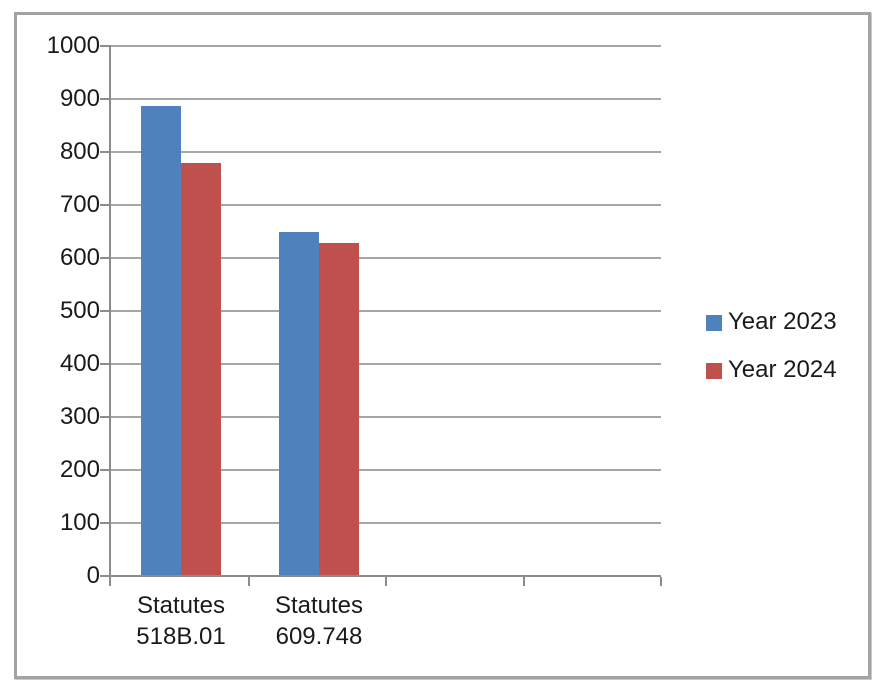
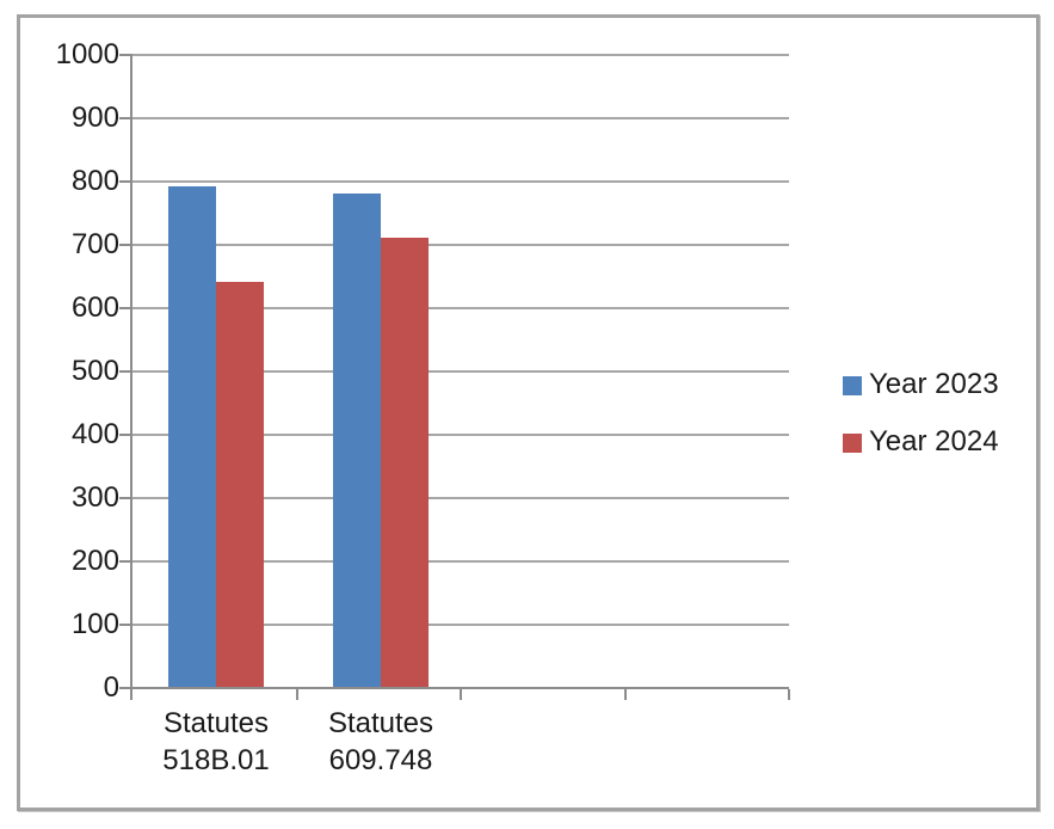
Year 2023/Statutes 518B.01: 880 -> 790
Year 2024/Statutes 518B.01: 780 -> 640
Year 2023/Statutes 609.748: 650 -> 780
Year 2024/Statutes 609.748: 630 -> 710
